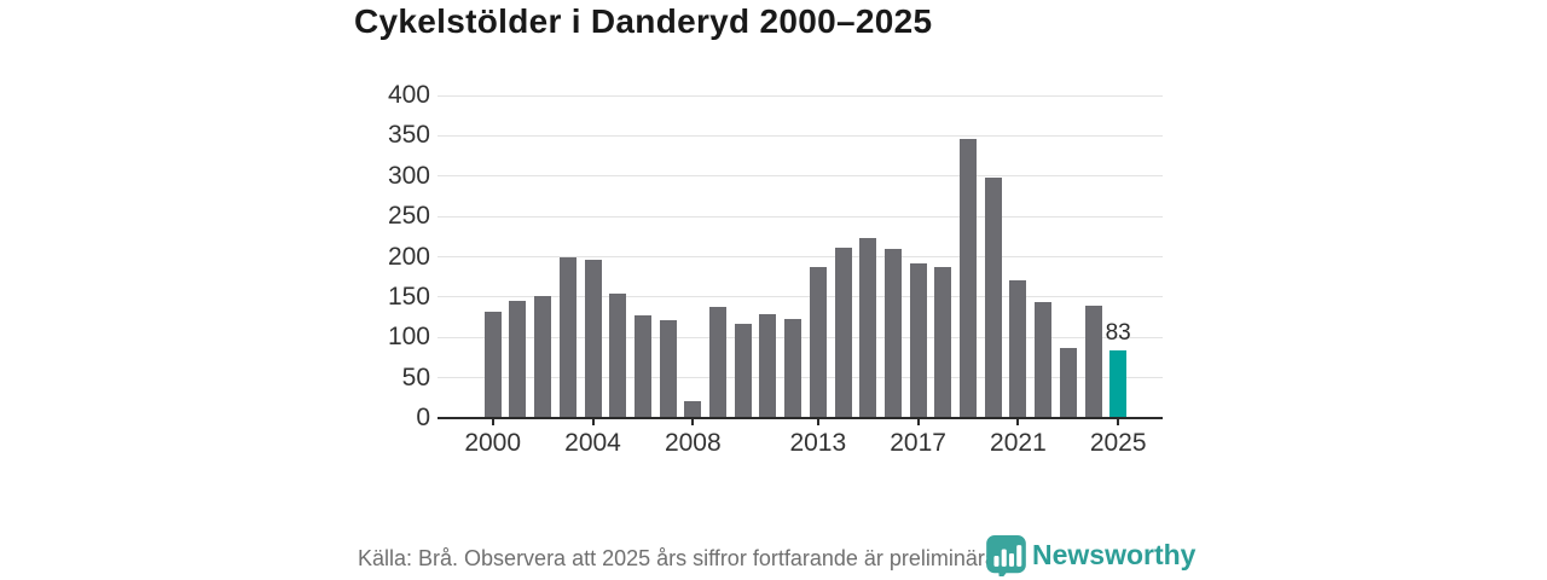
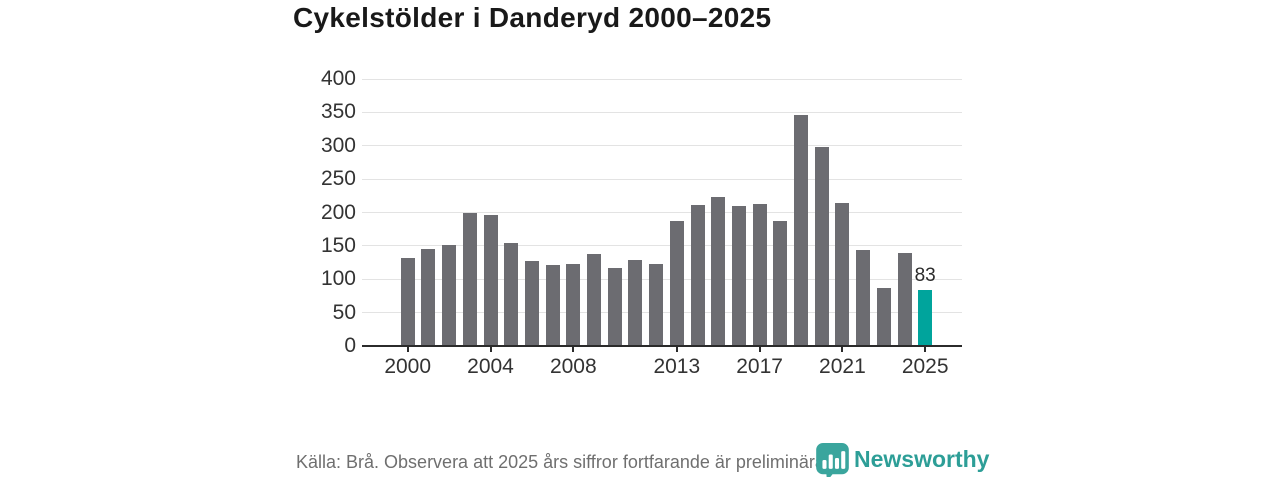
2008: 20 -> 120
2017: 190 -> 210
2021: 170 -> 210
